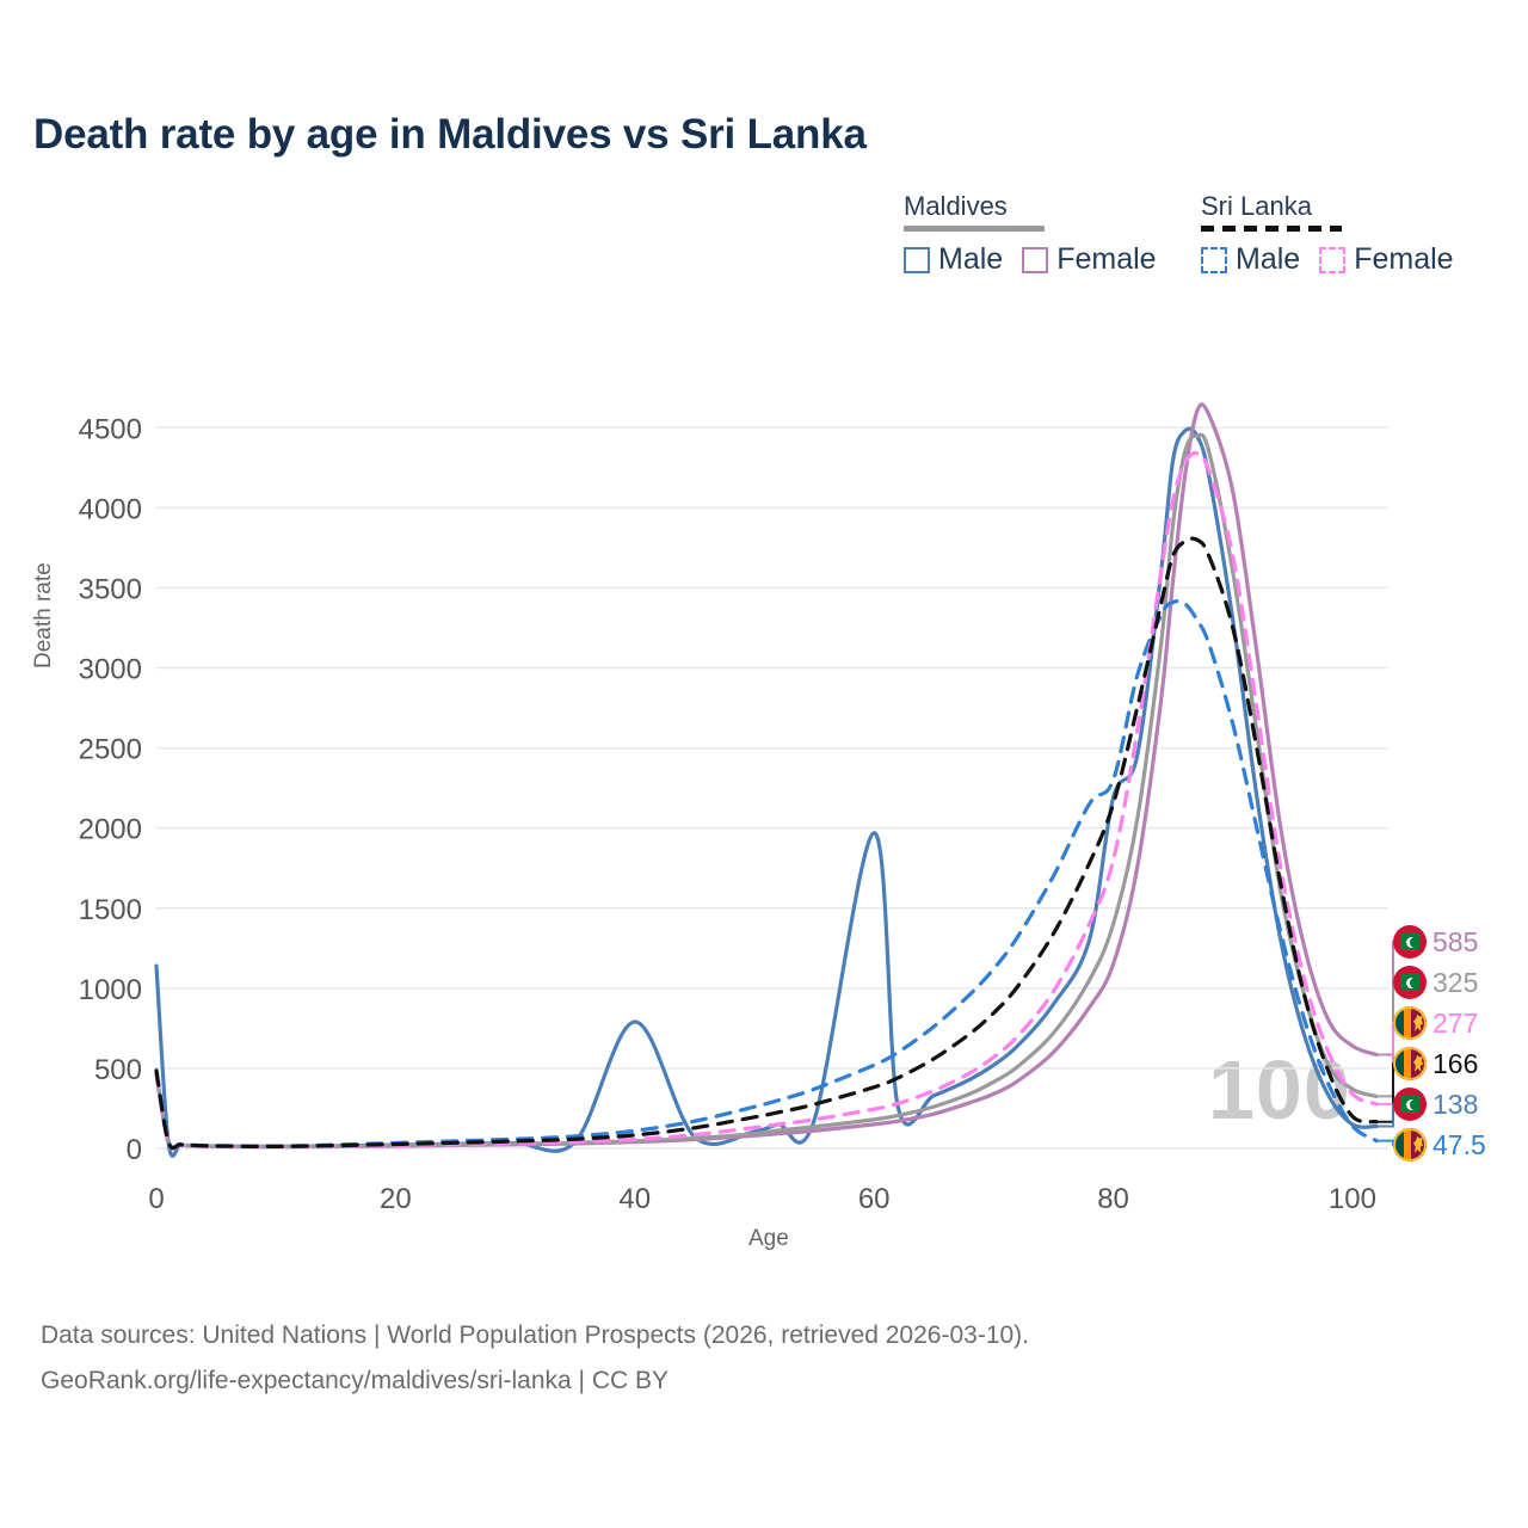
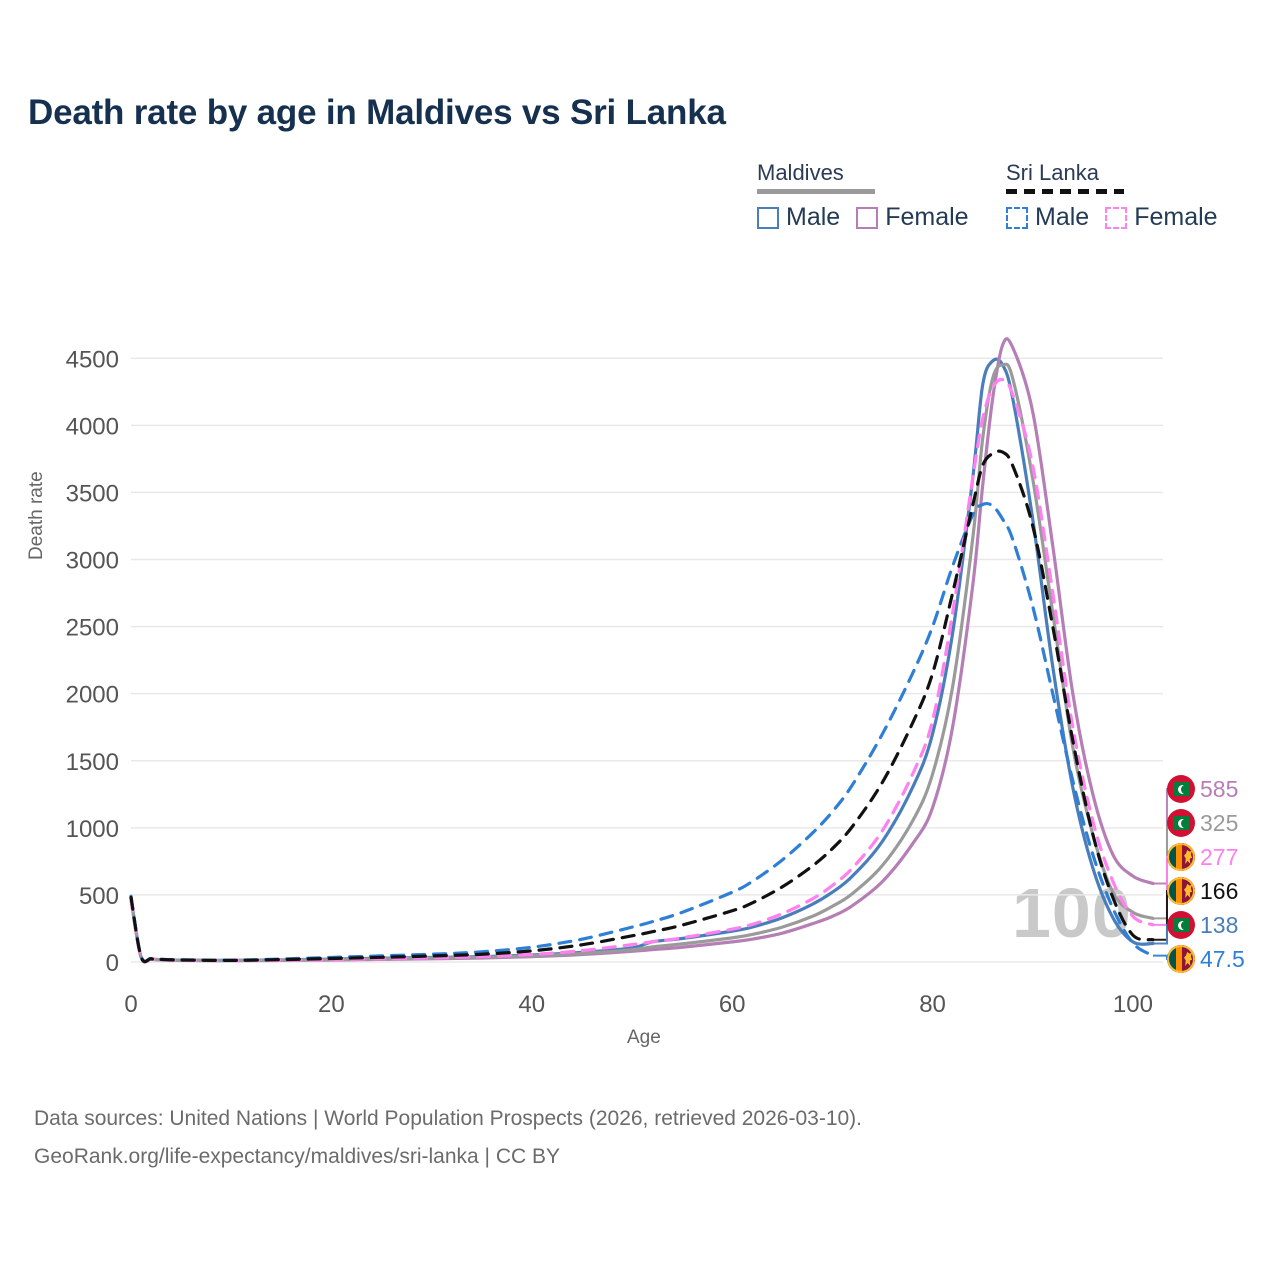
Maldives Male/0: 1140 -> 480
Maldives Male/40: 790 -> 50
Maldives Male/60: 1970 -> 230
Maldives Male/80: 2190 -> 1700
Sri Lanka Male/80: 2300 -> 2500
